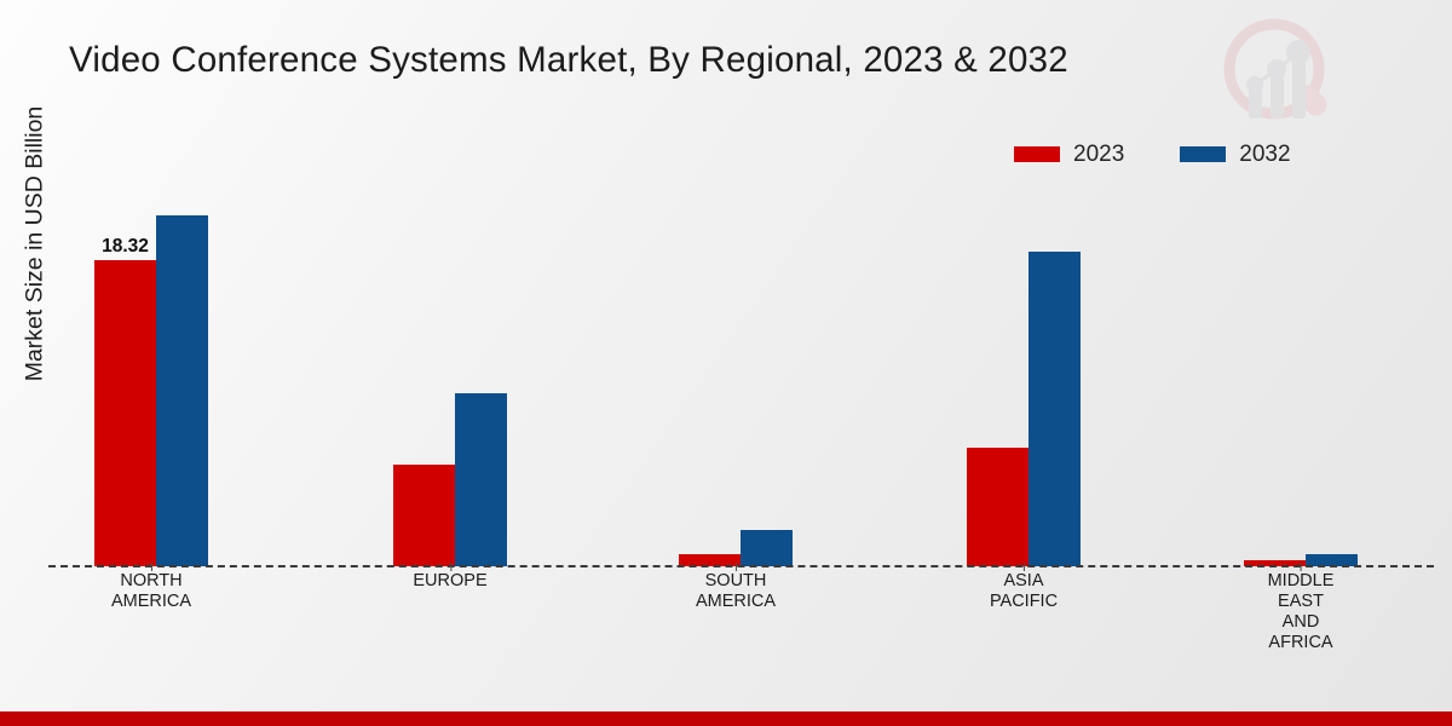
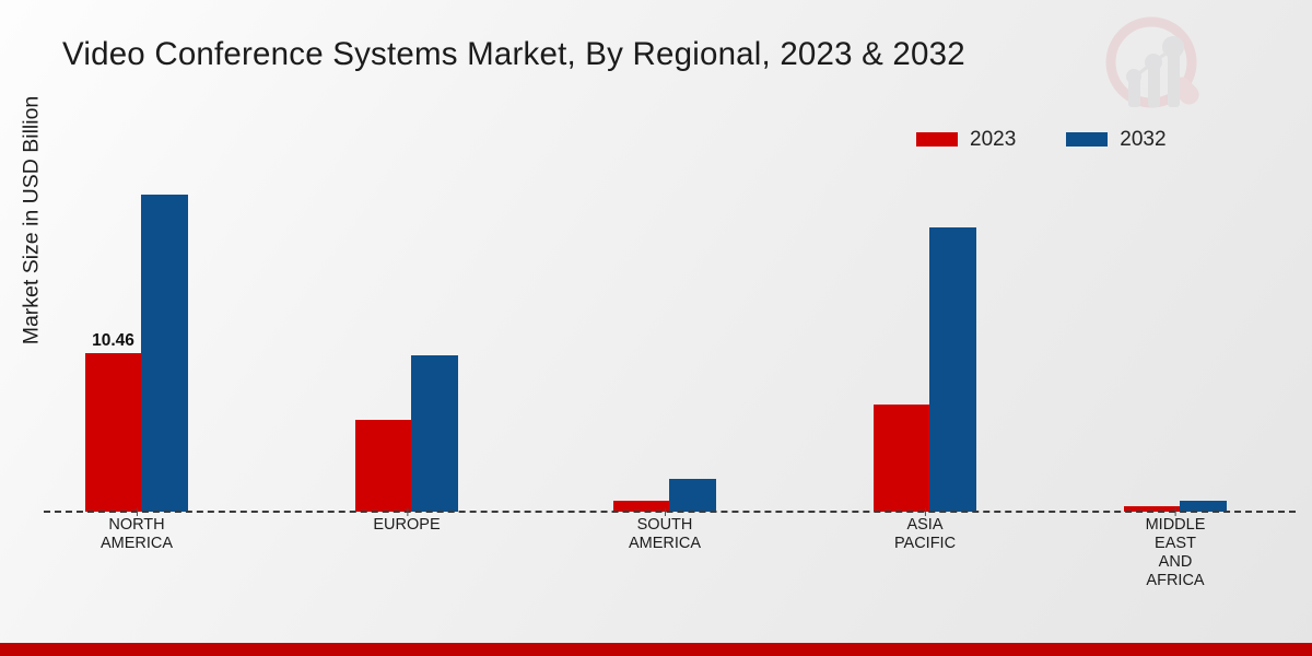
2023/NORTH AMERICA: 18.32 -> 10.46
